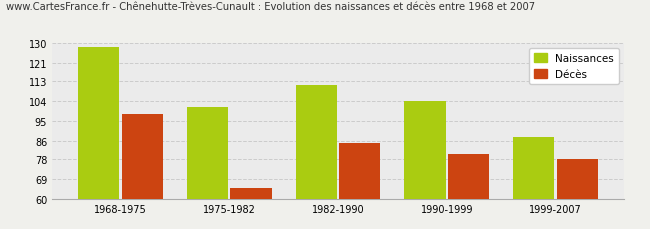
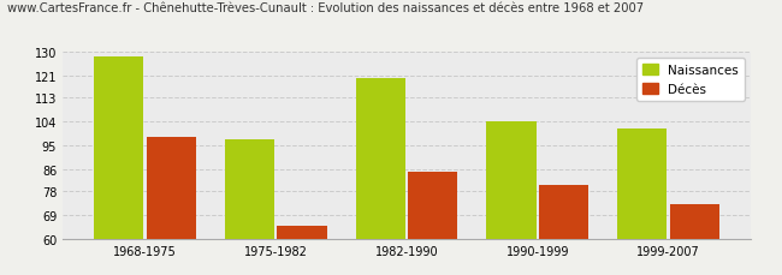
Naissances/1975-1982: 101 -> 97
Naissances/1982-1990: 111 -> 120
Naissances/1999-2007: 88 -> 101
Décès/1999-2007: 78 -> 73
